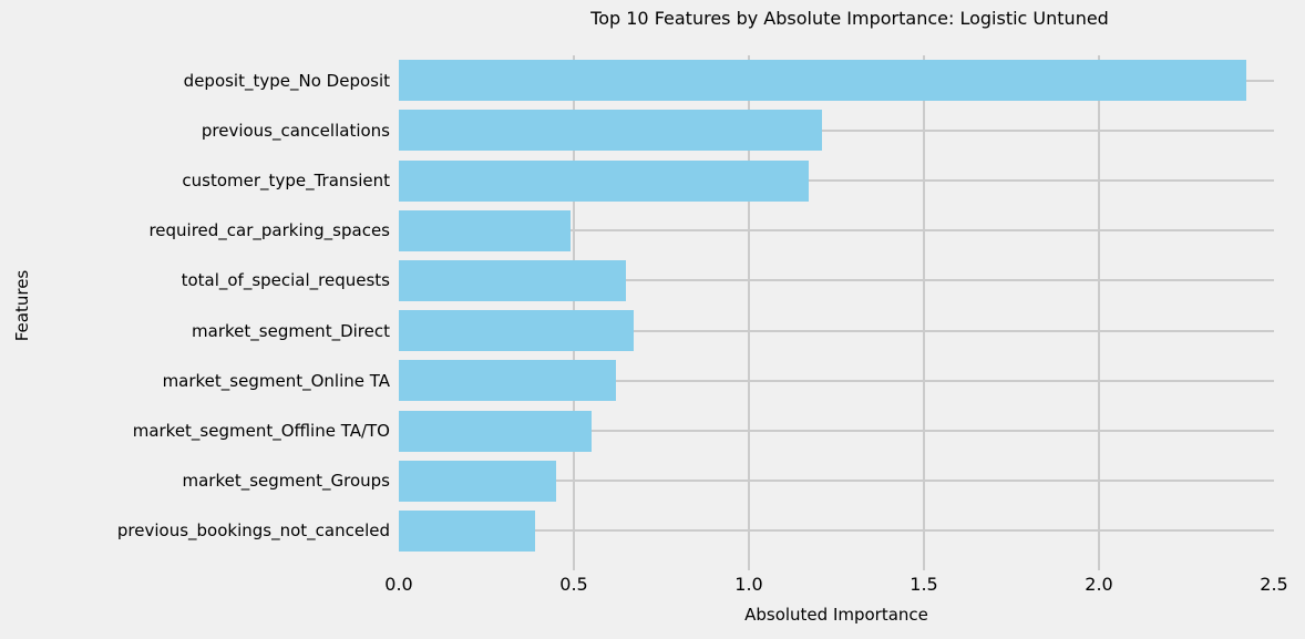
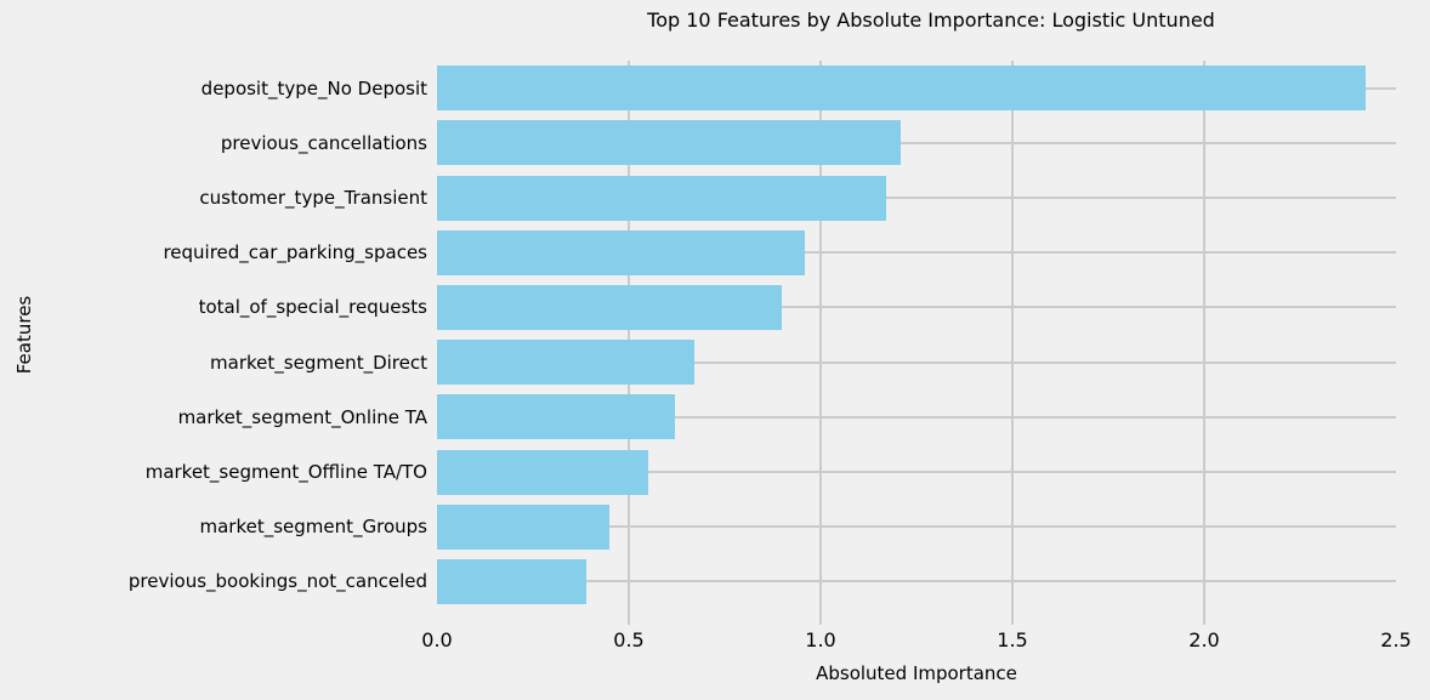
required_car_parking_spaces: 0.49 -> 0.96
total_of_special_requests: 0.65 -> 0.90
